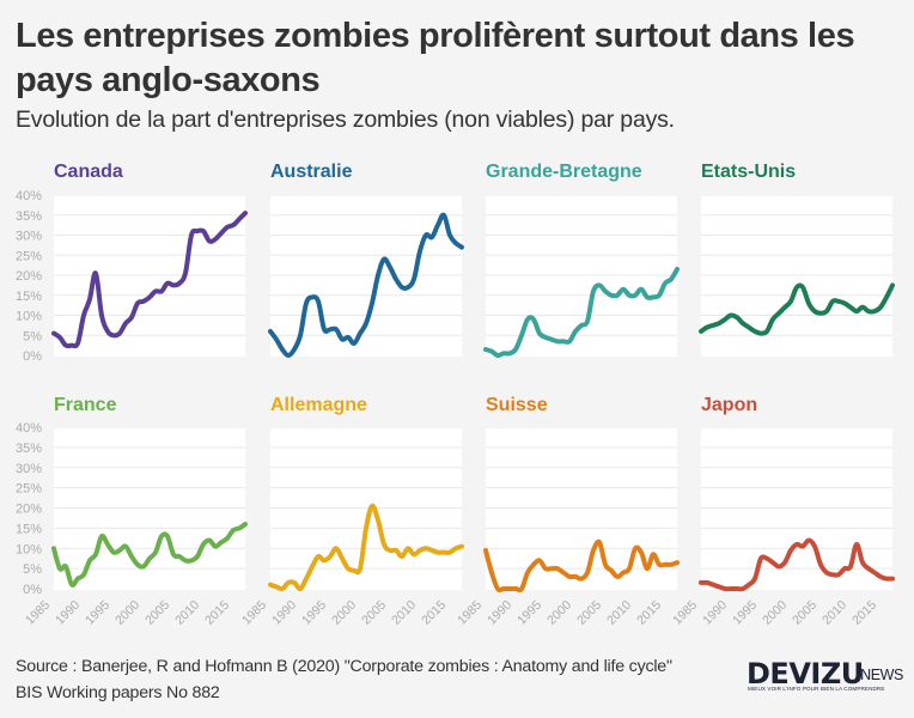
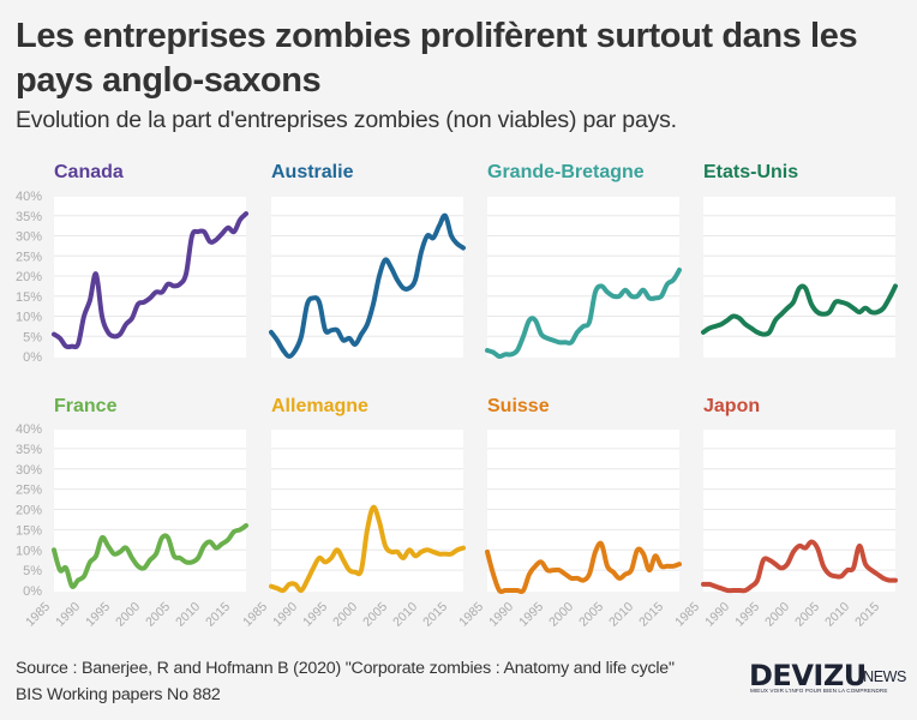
Canada/2015: 32% -> 31%
